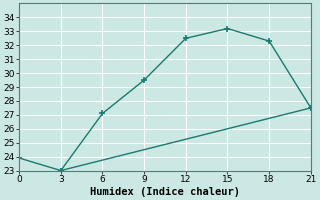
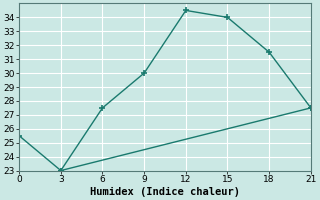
0: 23.9 -> 25.5
6: 27.1 -> 27.5
9: 29.5 -> 30.0
12: 32.5 -> 34.5
15: 33.2 -> 34.0
18: 32.3 -> 31.5
